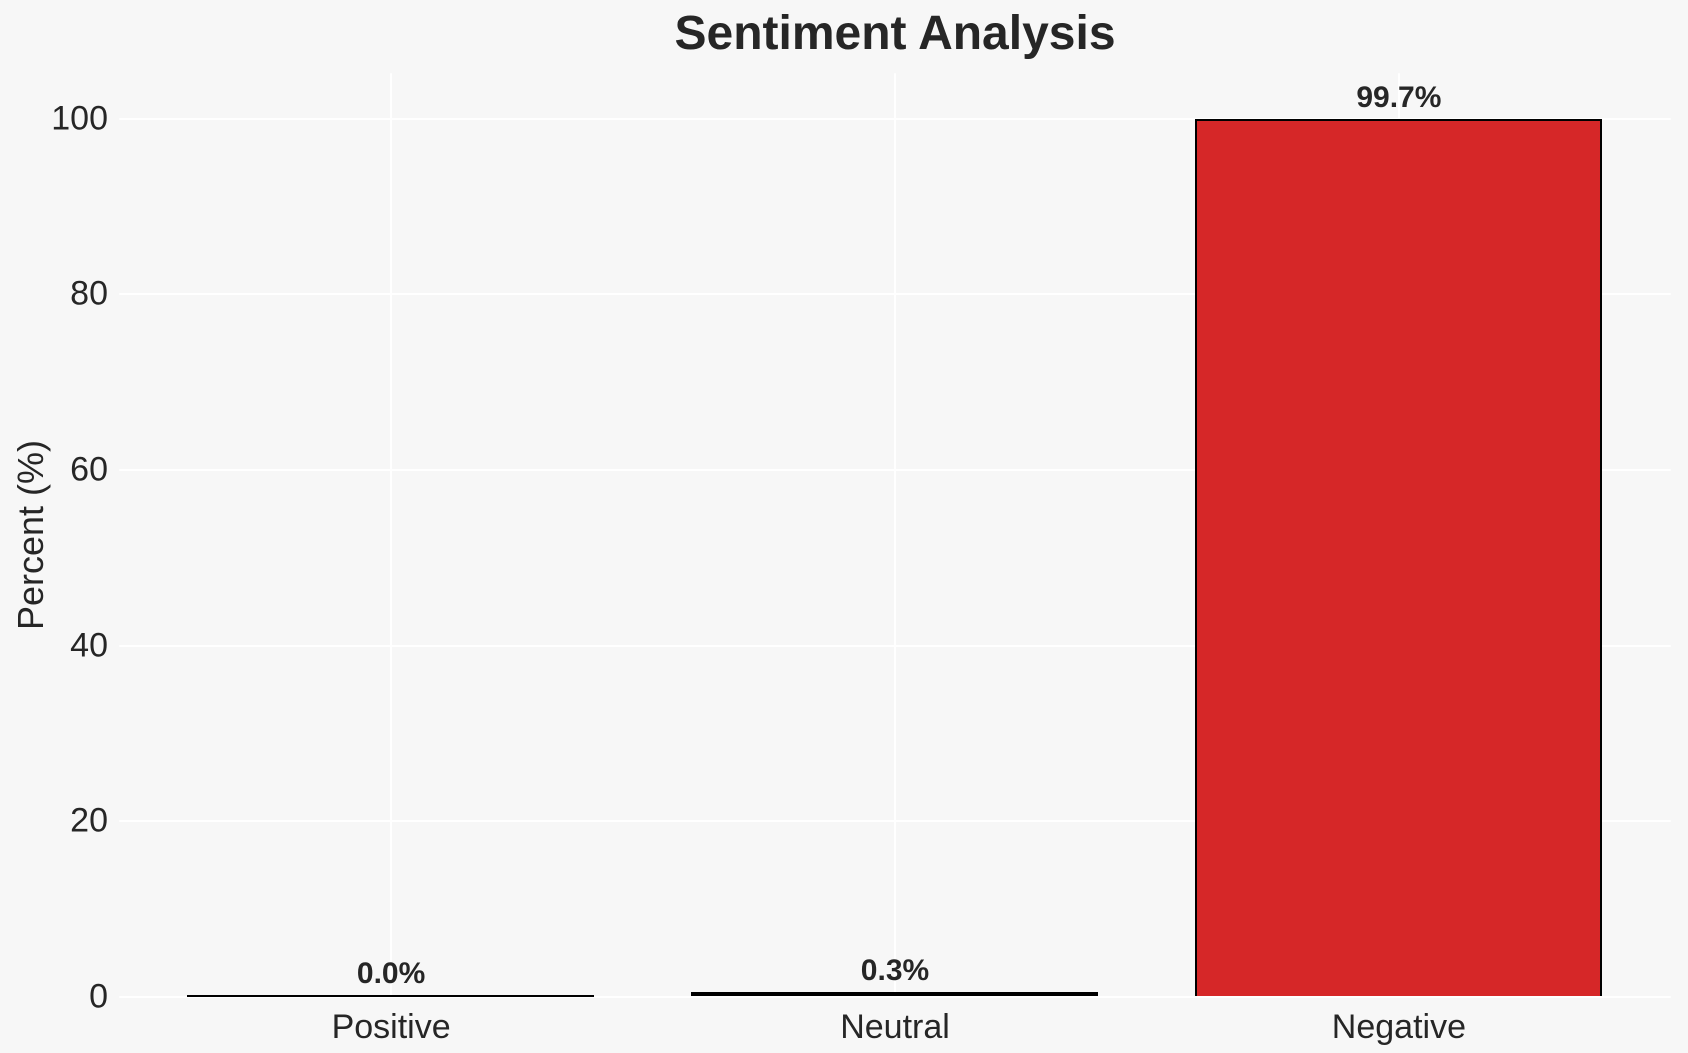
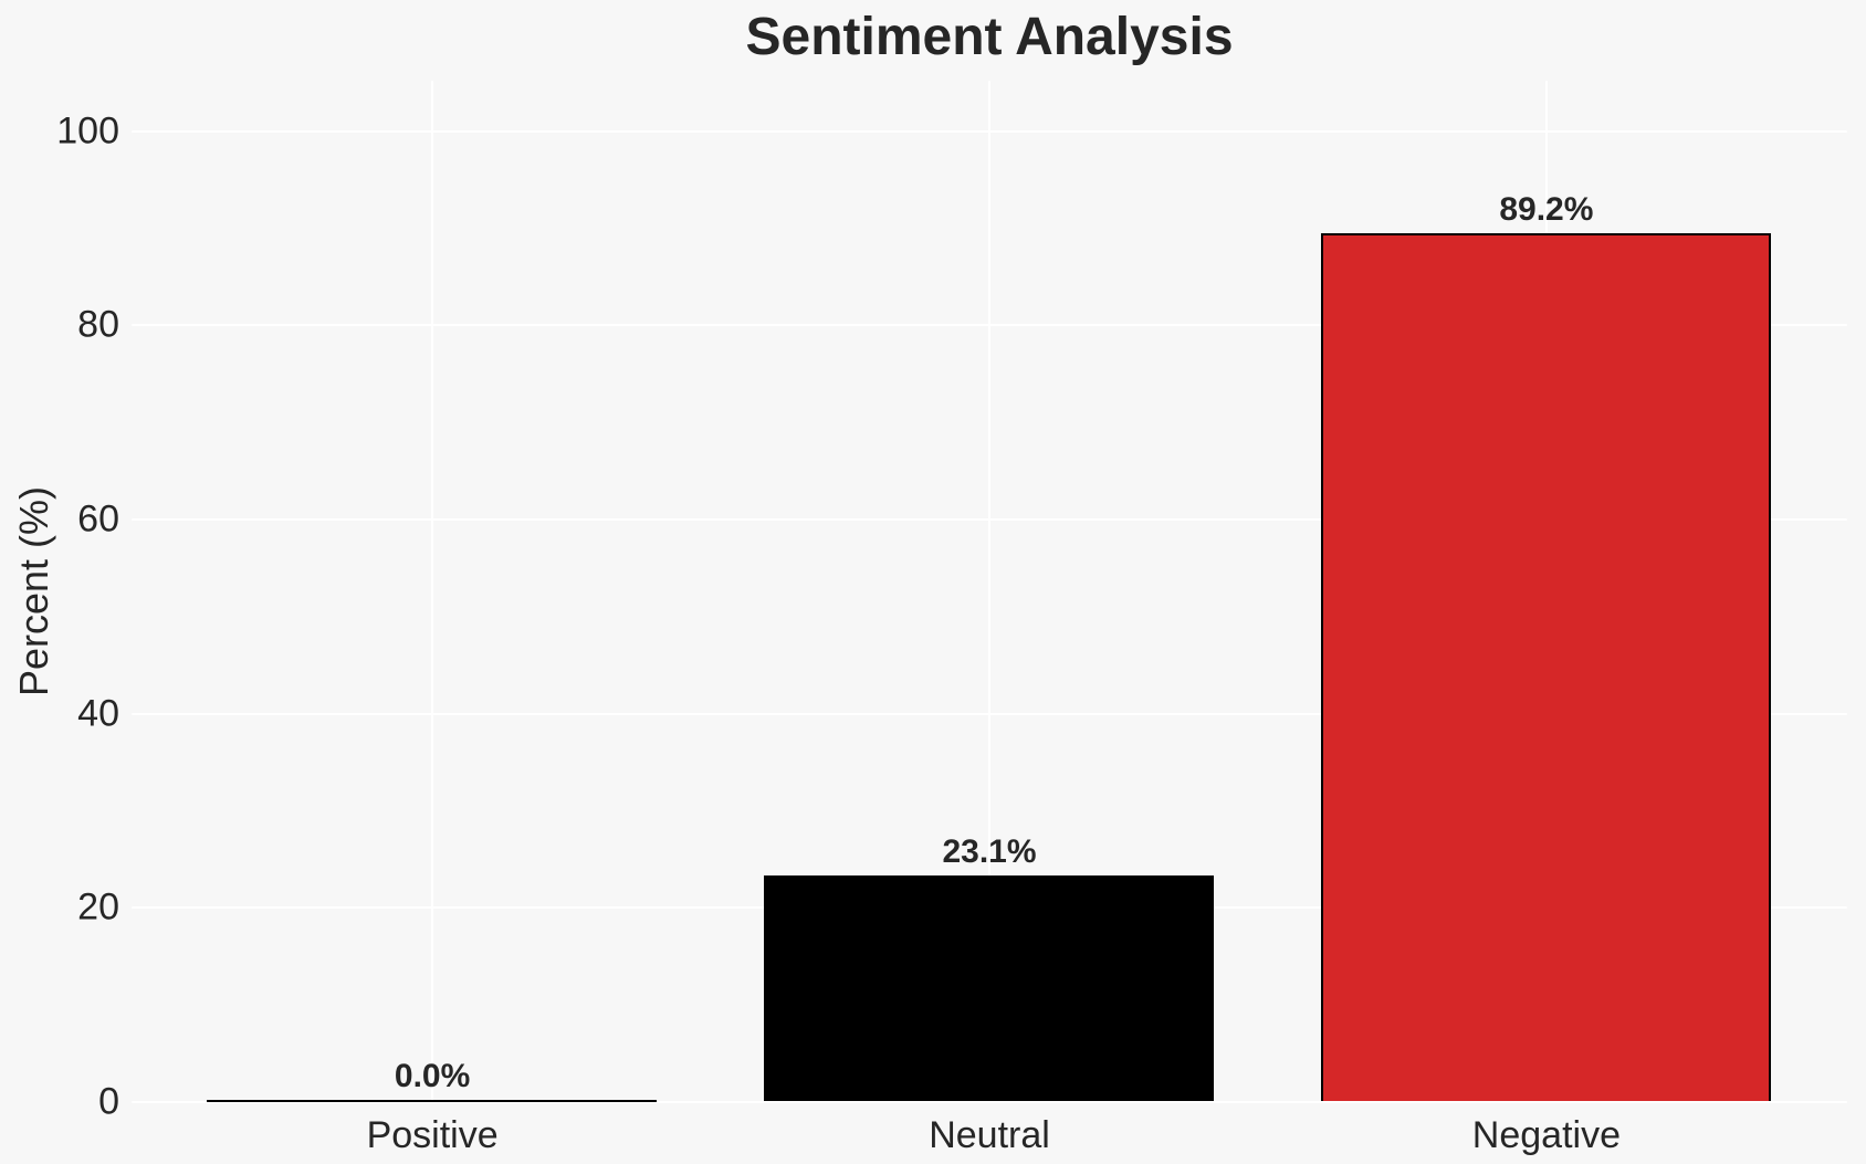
Neutral: 0.3% -> 23.1%
Negative: 99.7% -> 89.2%
